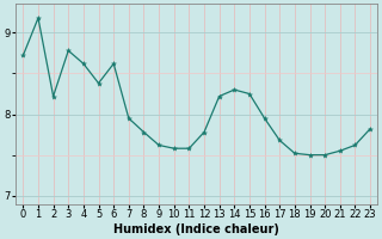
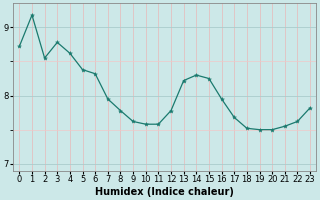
2: 8.22 -> 8.55
6: 8.62 -> 8.32
